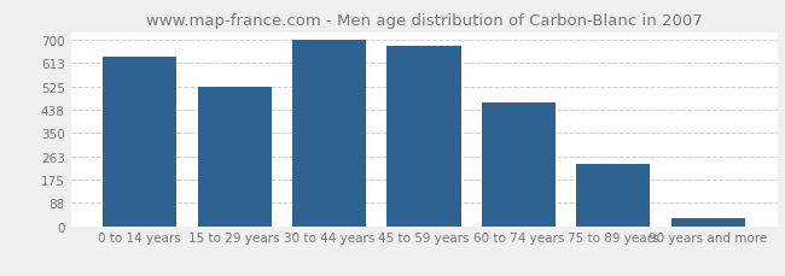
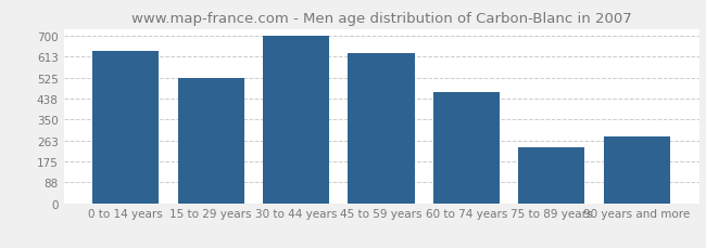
45 to 59 years: 680 -> 630
90 years and more: 28 -> 280
